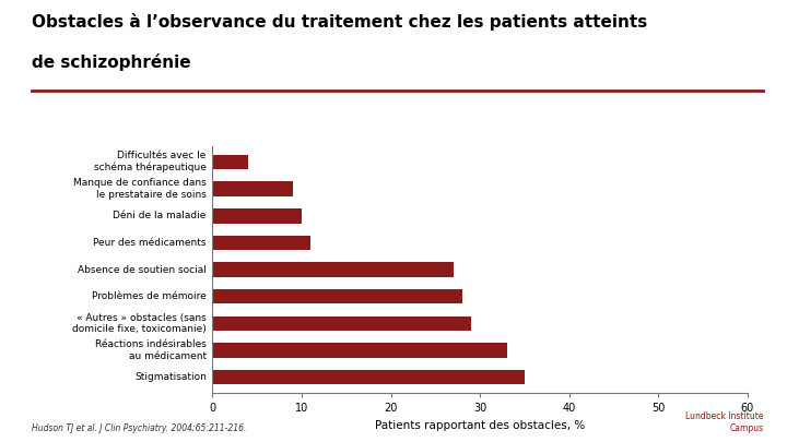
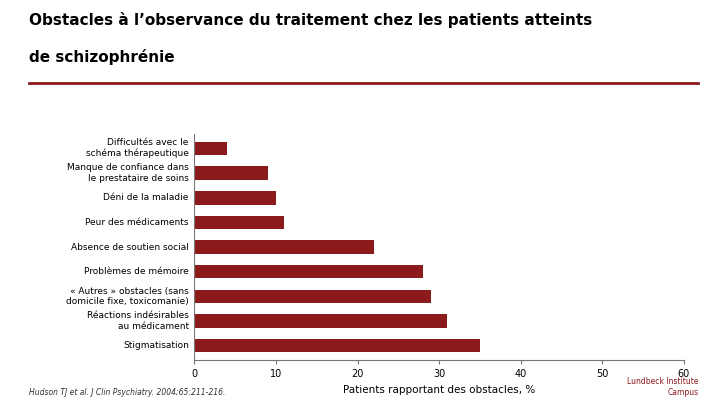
Absence de soutien social: 27 -> 22
Réactions indésirables au médicament: 33 -> 31
